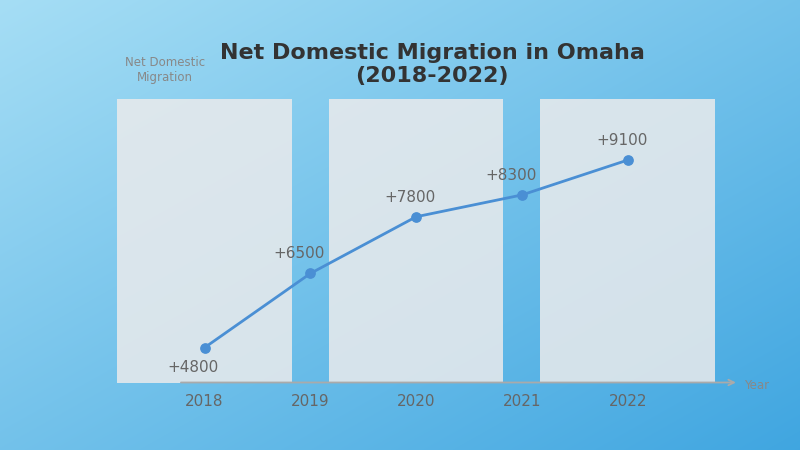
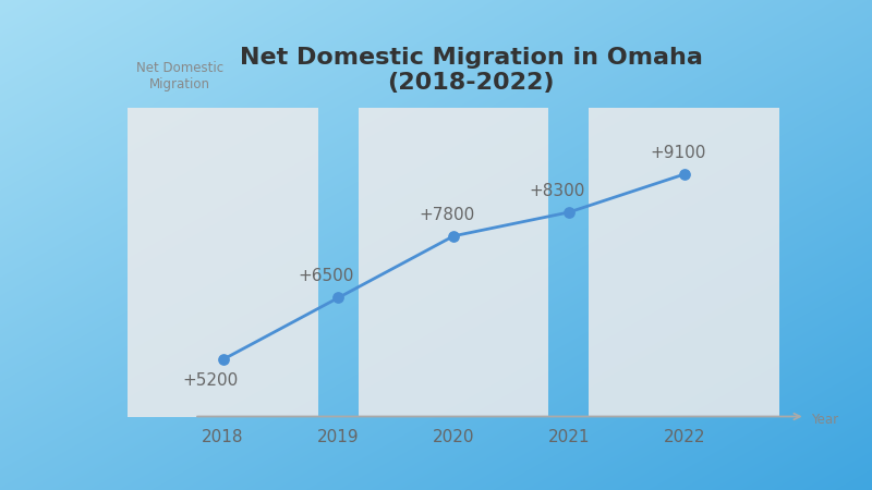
2018: +4800 -> +5200
